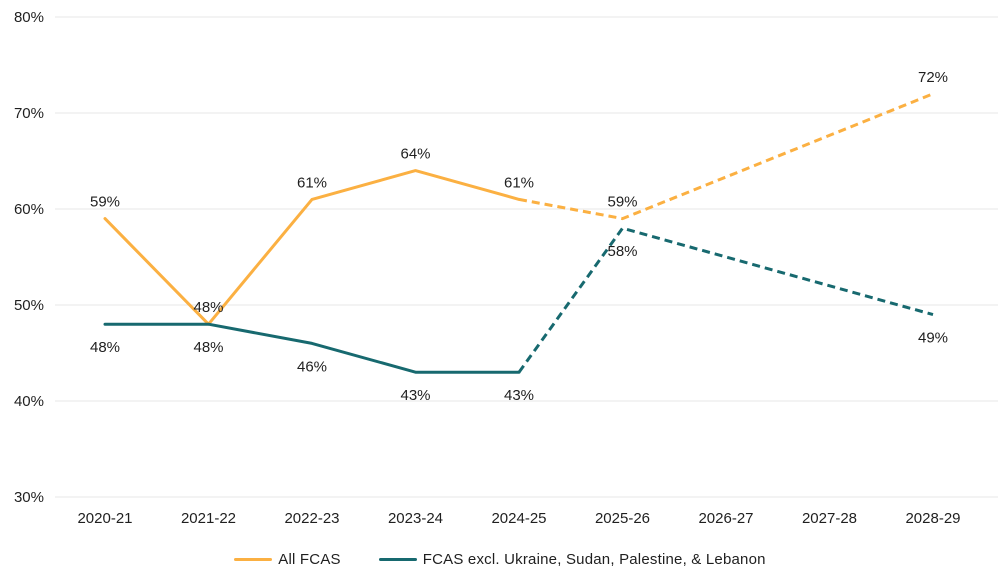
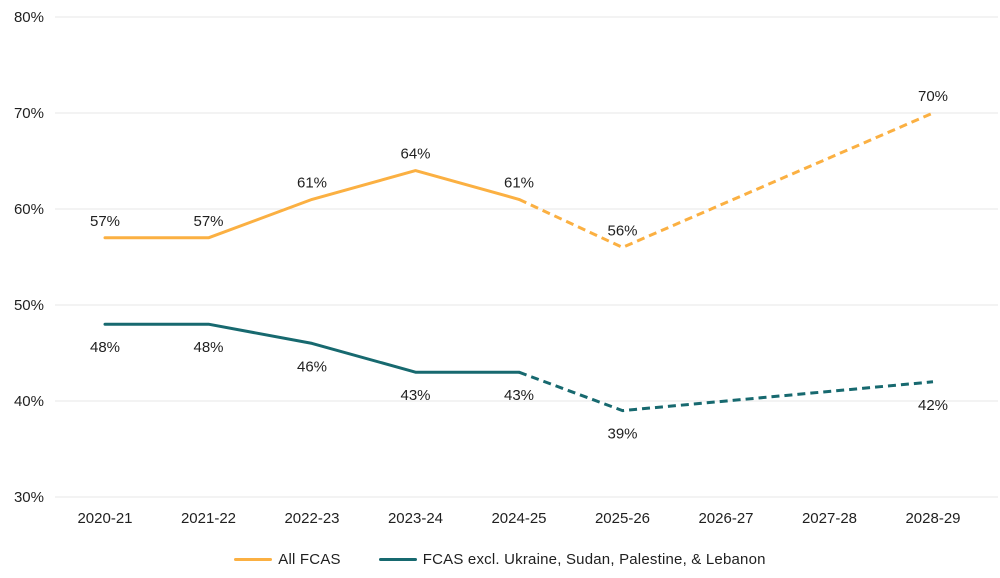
All FCAS/2020-21: 59% -> 57%
All FCAS/2021-22: 48% -> 57%
All FCAS/2025-26: 59% -> 56%
FCAS excl. Ukraine, Sudan, Palestine, & Lebanon/2025-26: 58% -> 39%
All FCAS/2028-29: 72% -> 70%
FCAS excl. Ukraine, Sudan, Palestine, & Lebanon/2028-29: 49% -> 42%
